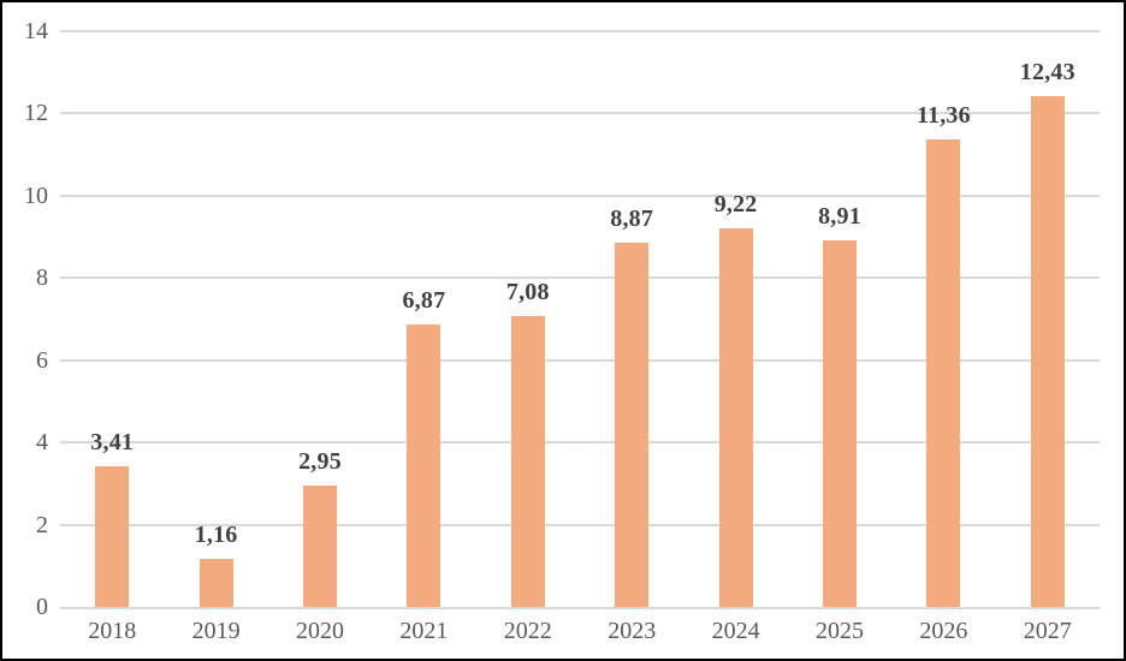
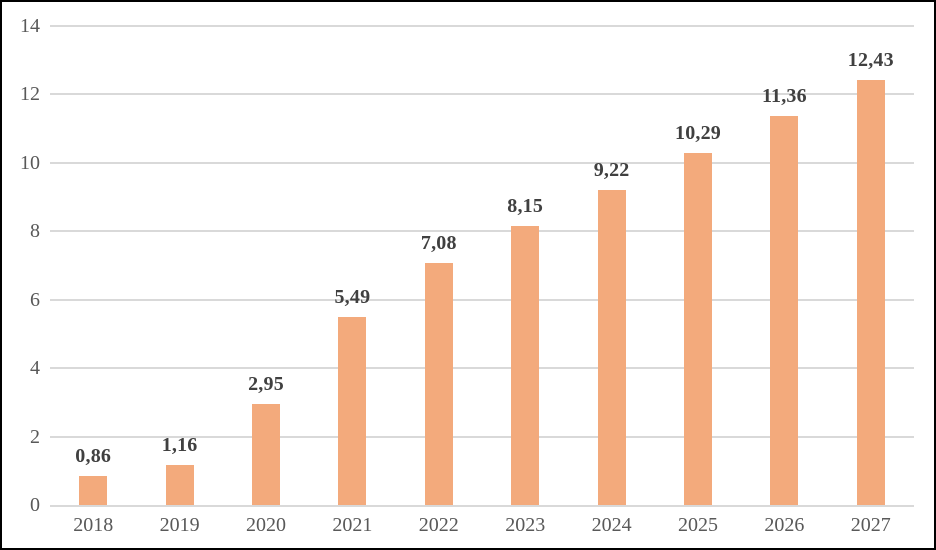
2018: 3,41 -> 0,86
2021: 6,87 -> 5,49
2023: 8,87 -> 8,15
2025: 8,91 -> 10,29
